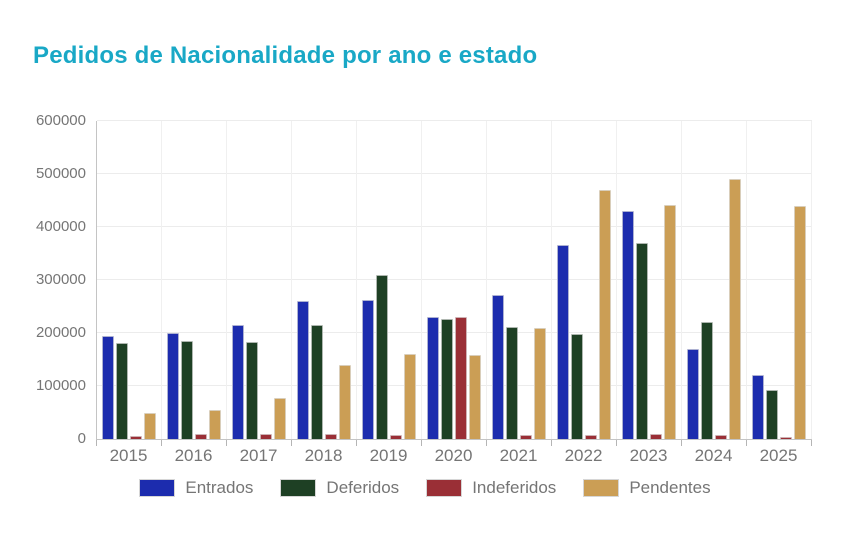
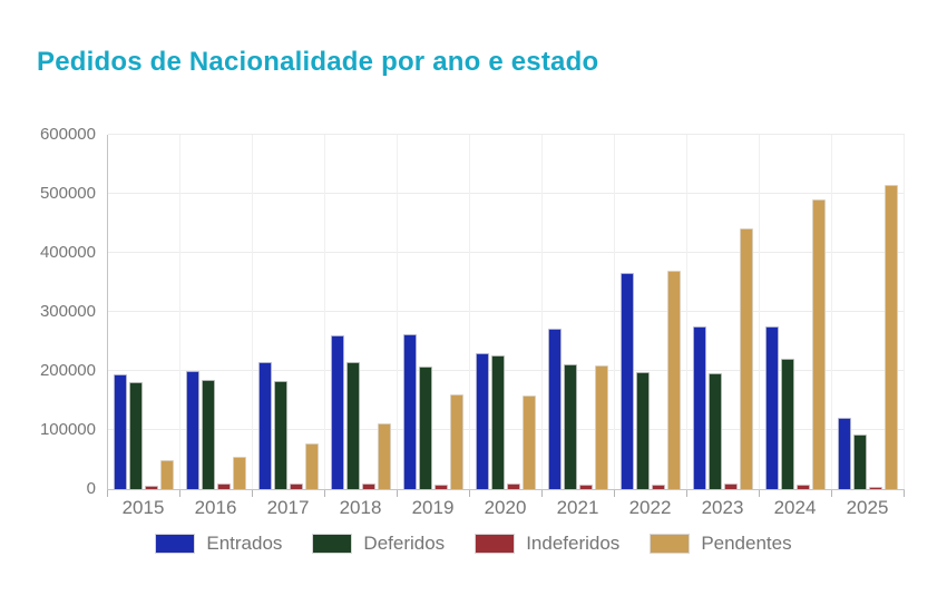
Pendentes/2018: 140000 -> 110000
Deferidos/2019: 310000 -> 210000
Indeferidos/2020: 230000 -> 10000
Pendentes/2022: 470000 -> 370000
Entrados/2023: 430000 -> 280000
Deferidos/2023: 370000 -> 200000
Entrados/2024: 170000 -> 280000
Pendentes/2025: 440000 -> 520000
